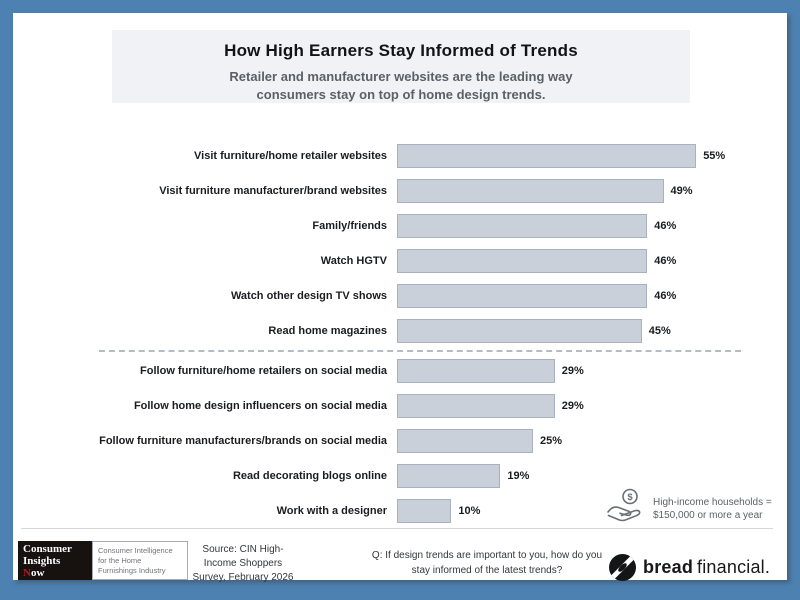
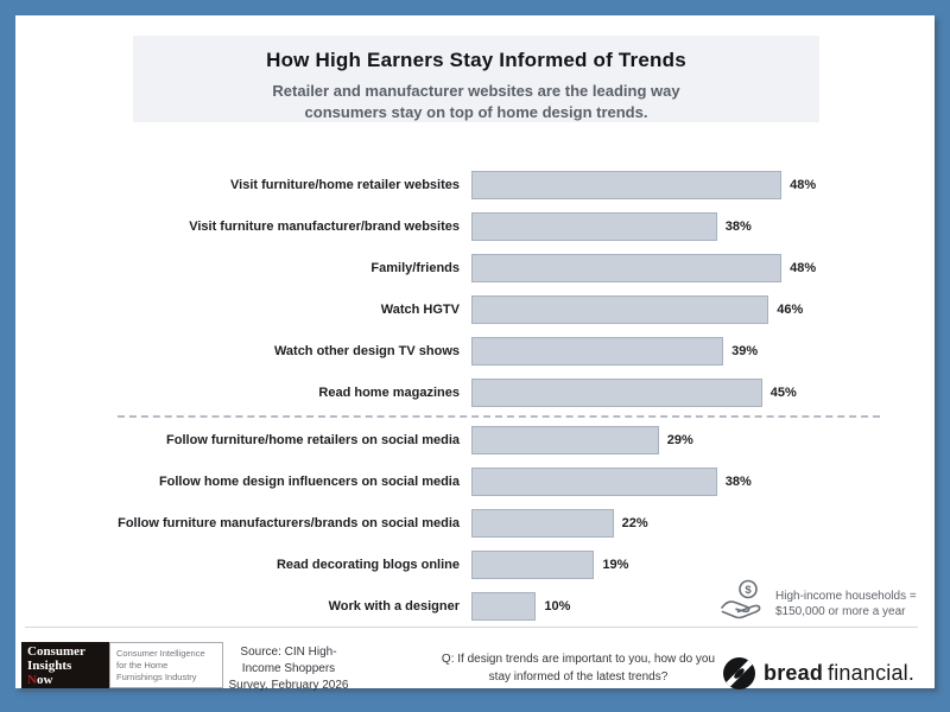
Visit furniture/home retailer websites: 55% -> 48%
Visit furniture manufacturer/brand websites: 49% -> 38%
Family/friends: 46% -> 48%
Watch other design TV shows: 46% -> 39%
Follow home design influencers on social media: 29% -> 38%
Follow furniture manufacturers/brands on social media: 25% -> 22%
